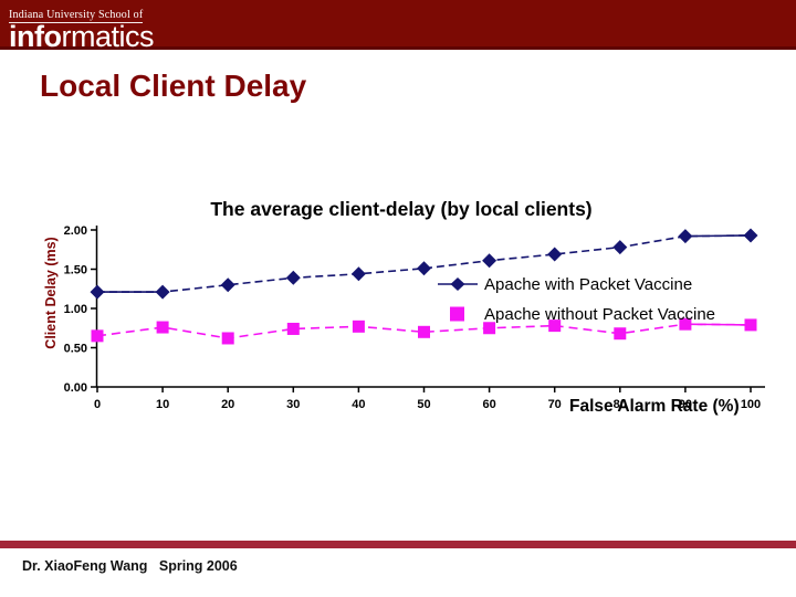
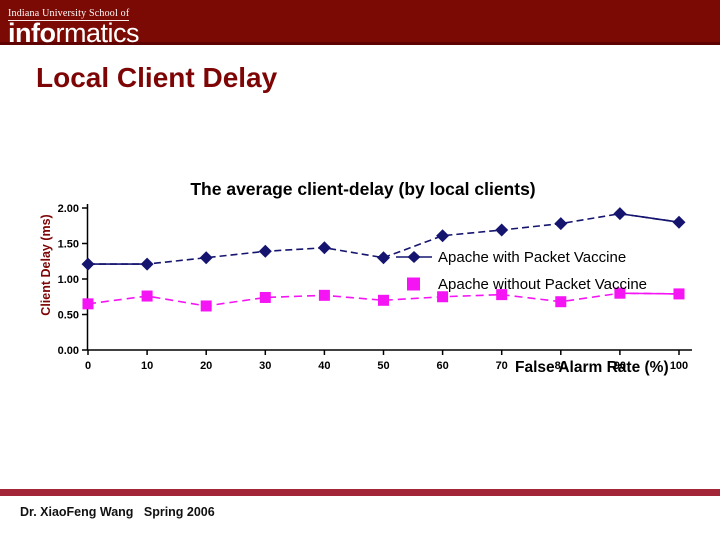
Apache with Packet Vaccine/50: 1.5 -> 1.3
Apache with Packet Vaccine/100: 1.9 -> 1.8
